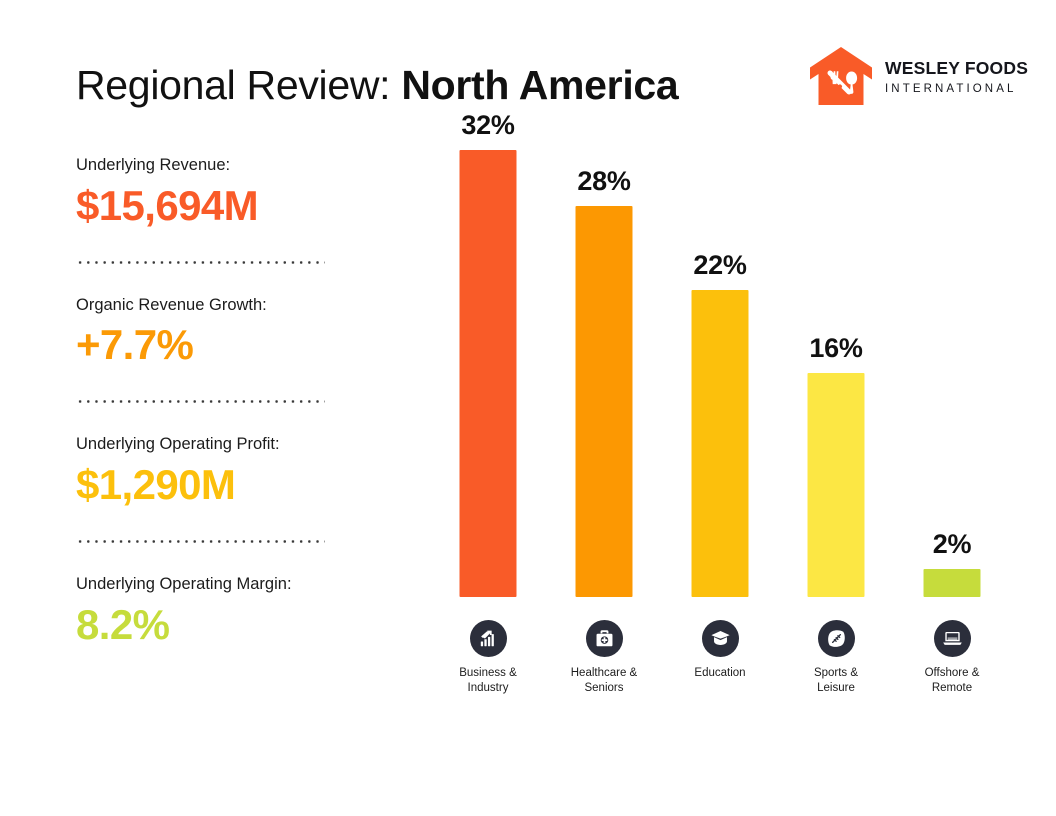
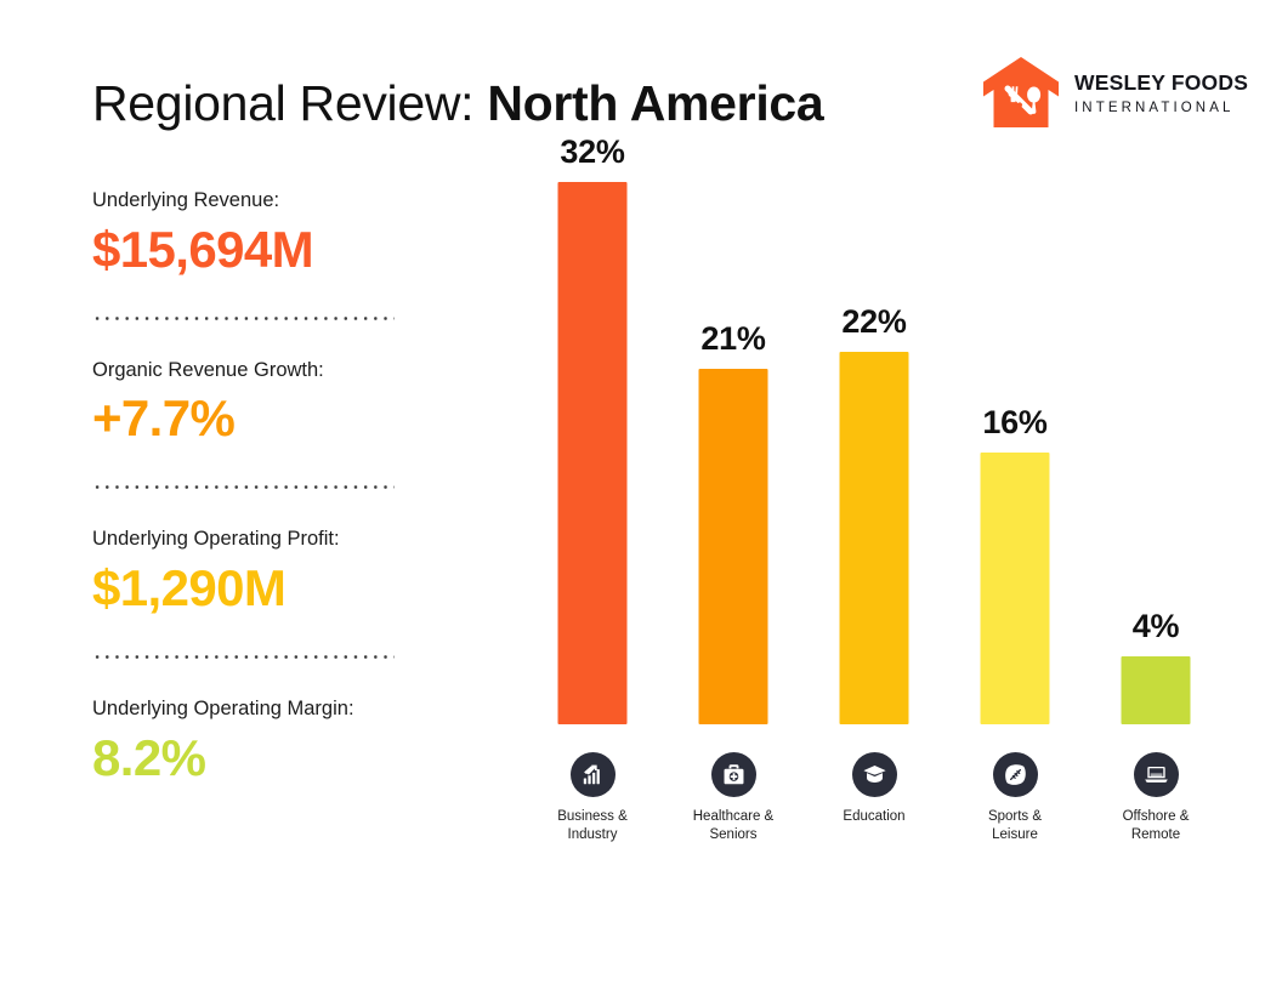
Healthcare & Seniors: 28% -> 21%
Offshore & Remote: 2% -> 4%
